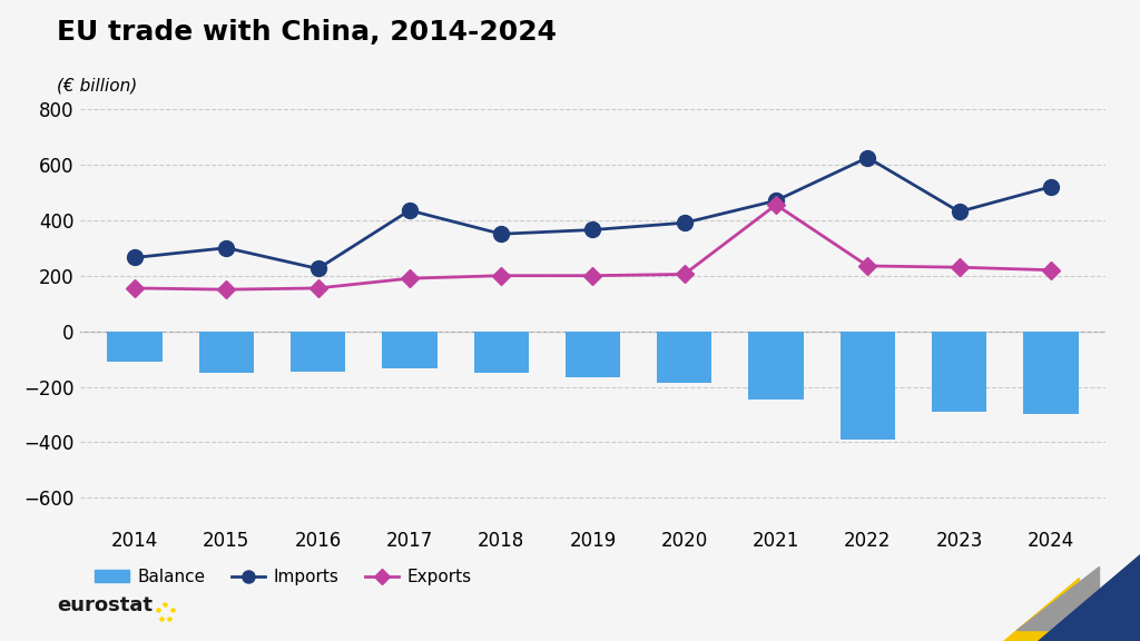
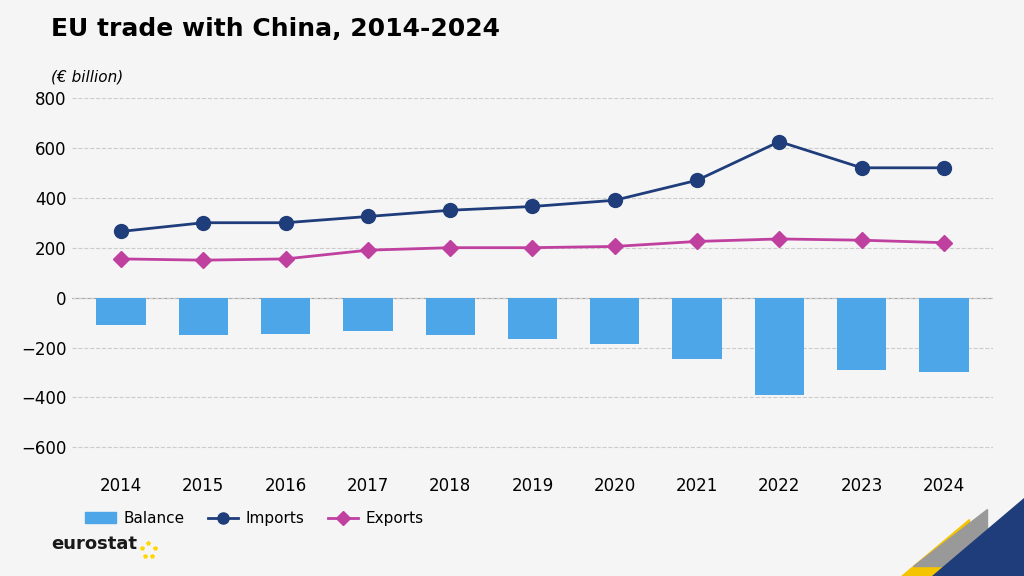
Imports/2016: 225 -> 300
Imports/2017: 435 -> 325
Exports/2021: 455 -> 225
Imports/2023: 430 -> 520
